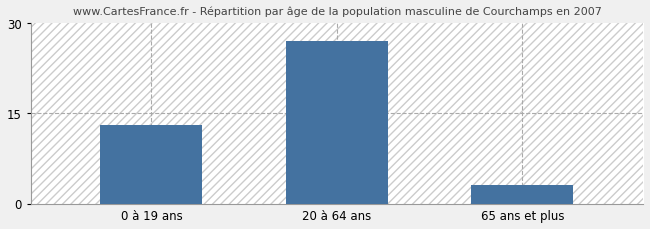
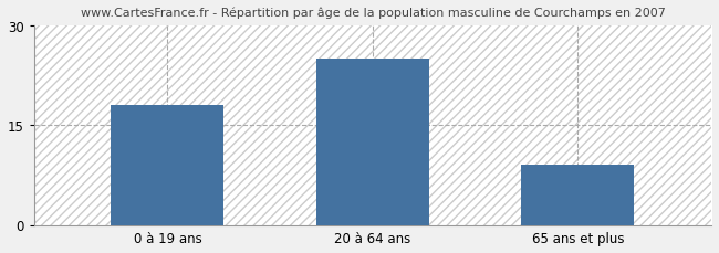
0 à 19 ans: 13 -> 18
20 à 64 ans: 27 -> 25
65 ans et plus: 3 -> 9
